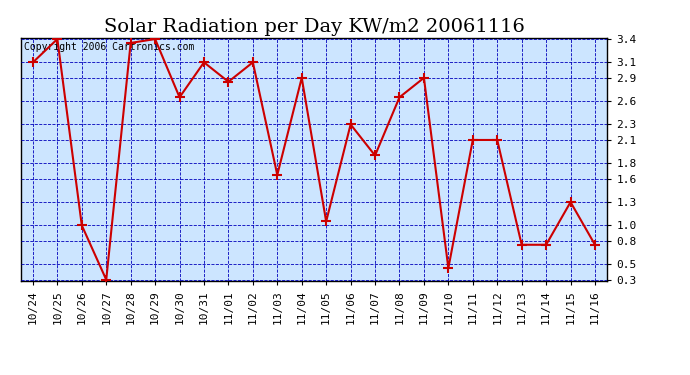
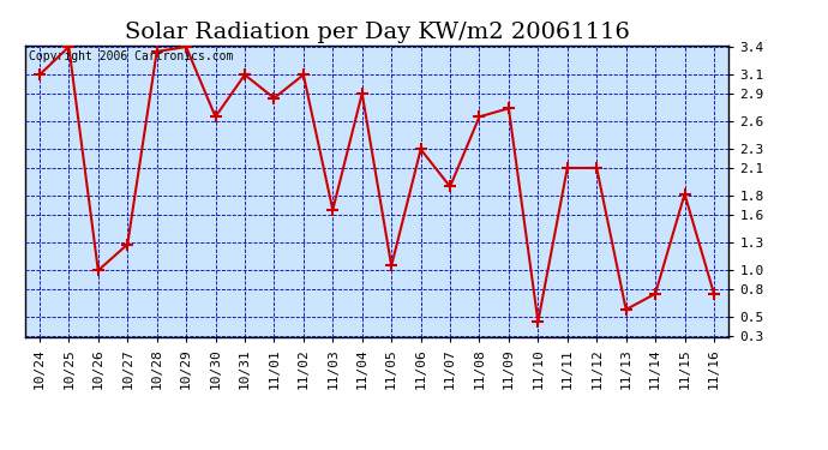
10/27: 0.30 -> 1.28
11/09: 2.90 -> 2.74
11/13: 0.75 -> 0.58
11/15: 1.30 -> 1.82
